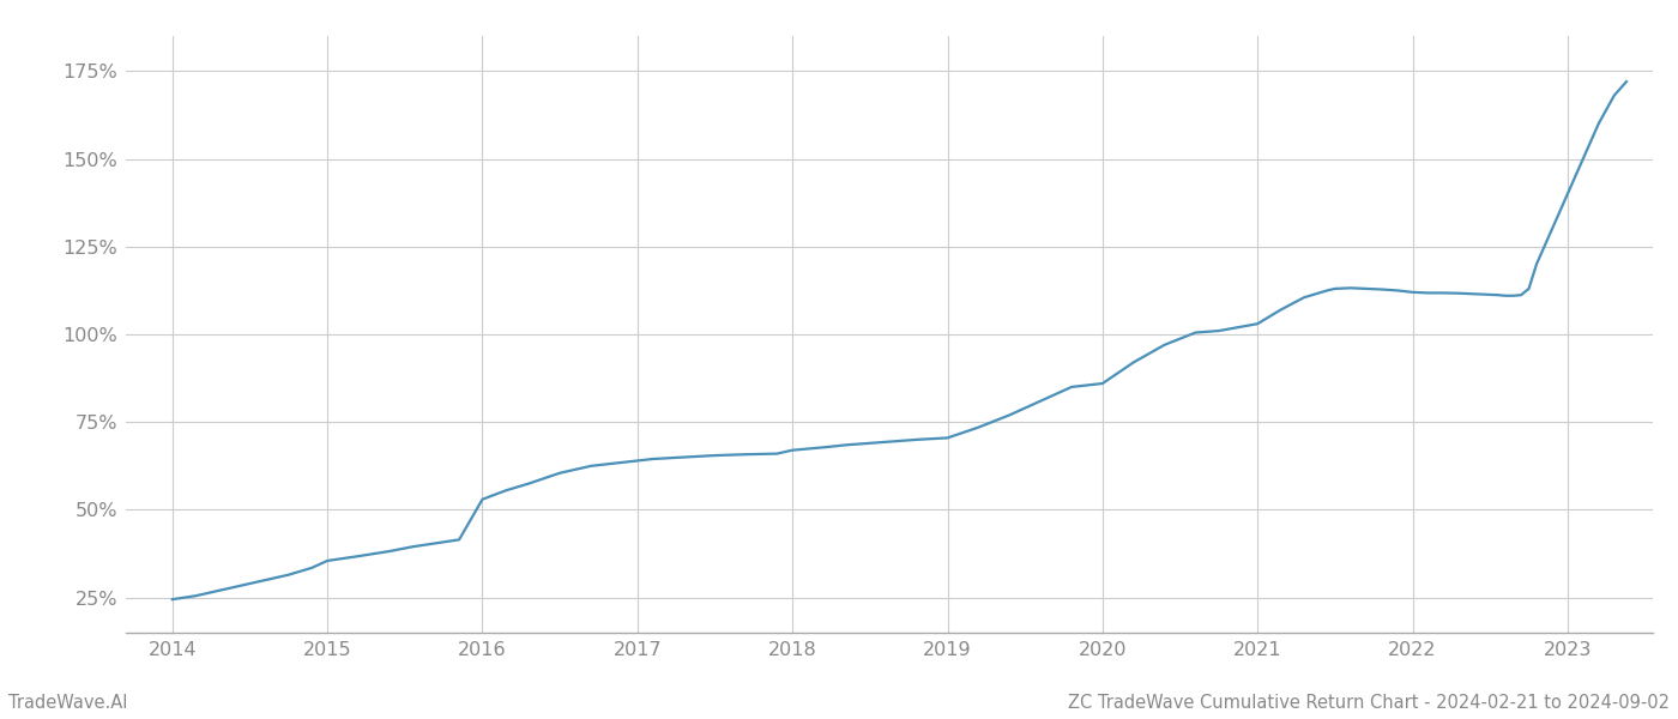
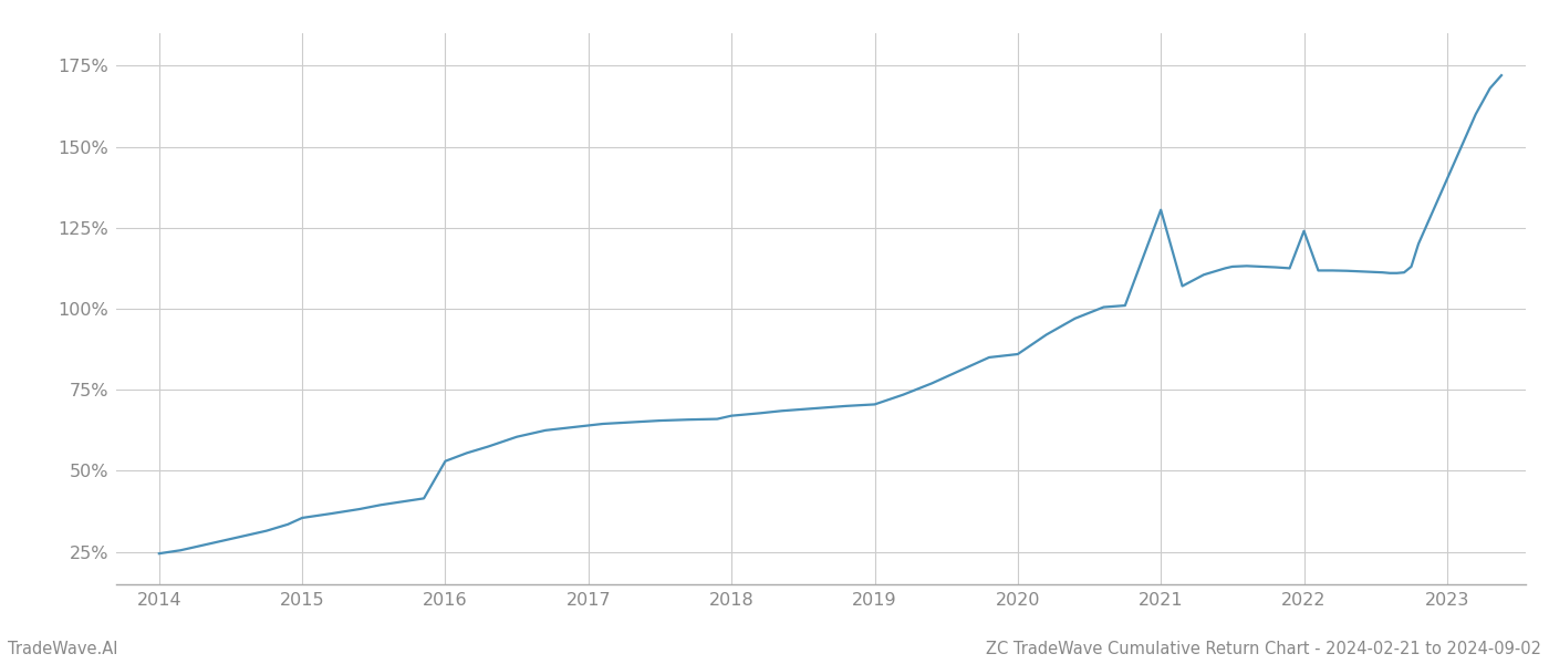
2021: 103.0% -> 130.5%
2022: 112.0% -> 124.0%
